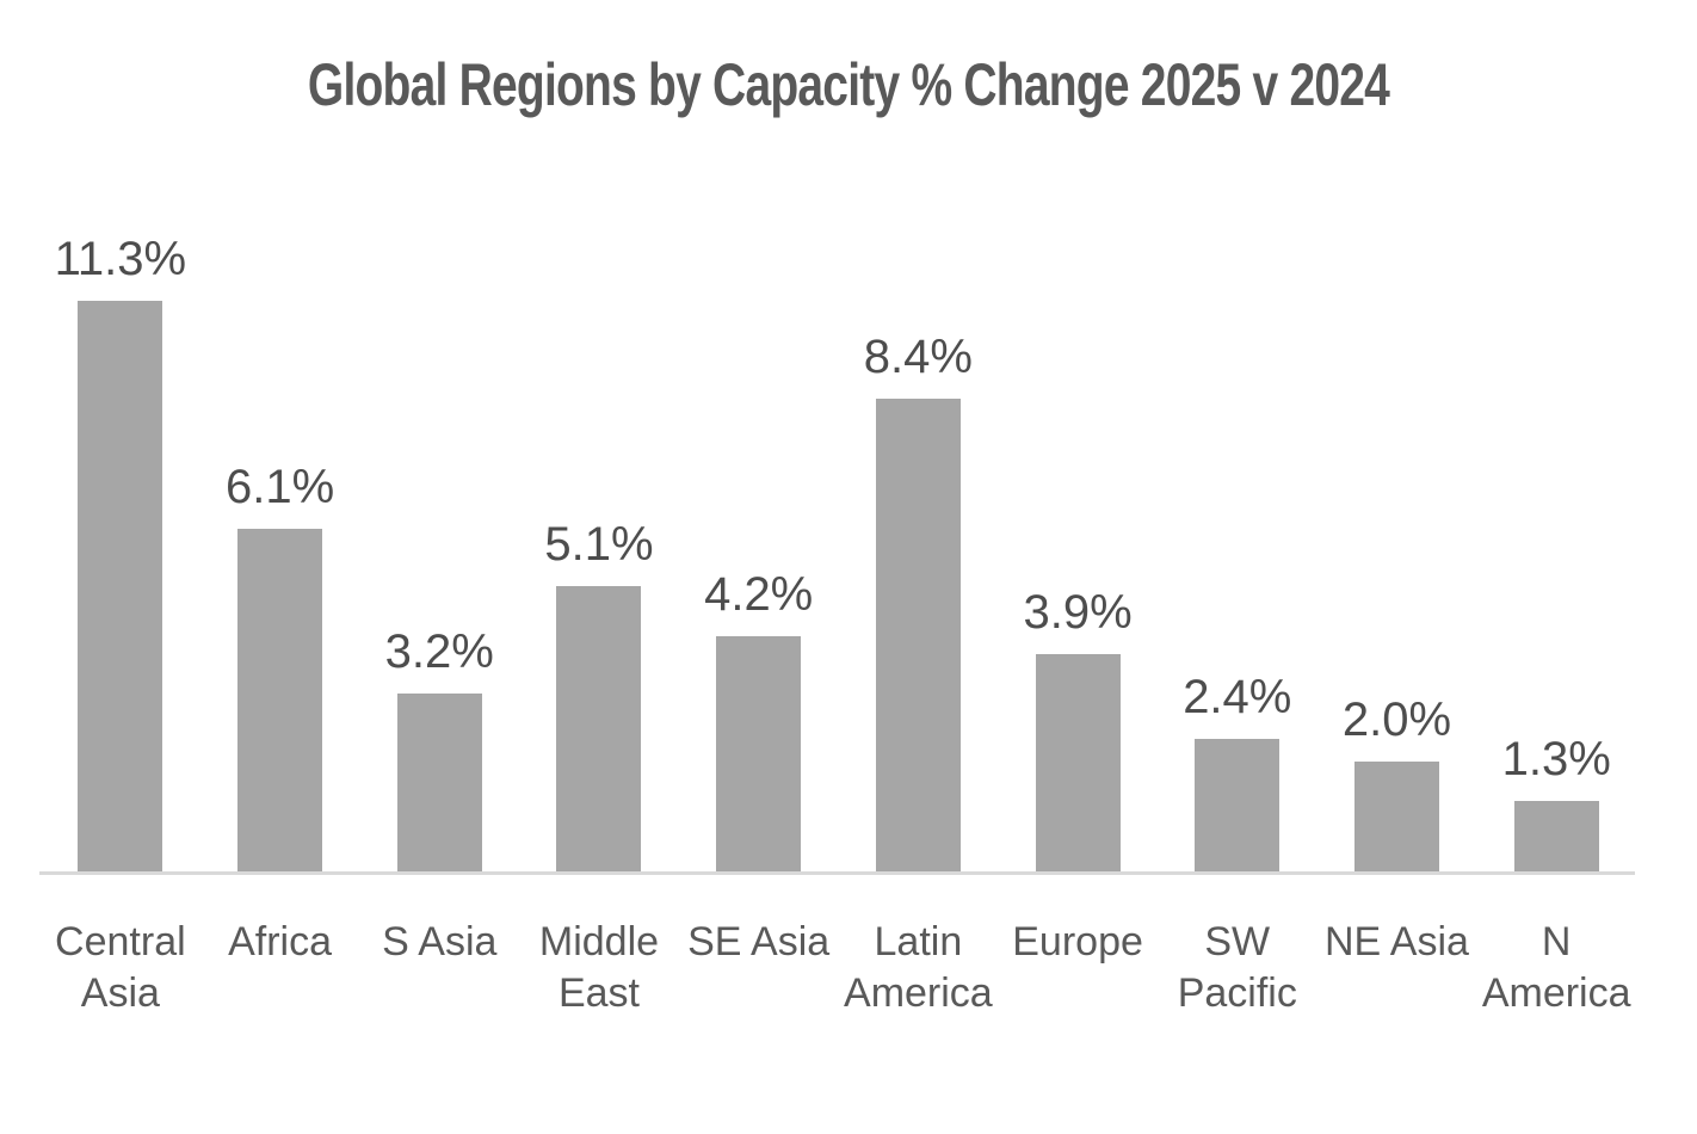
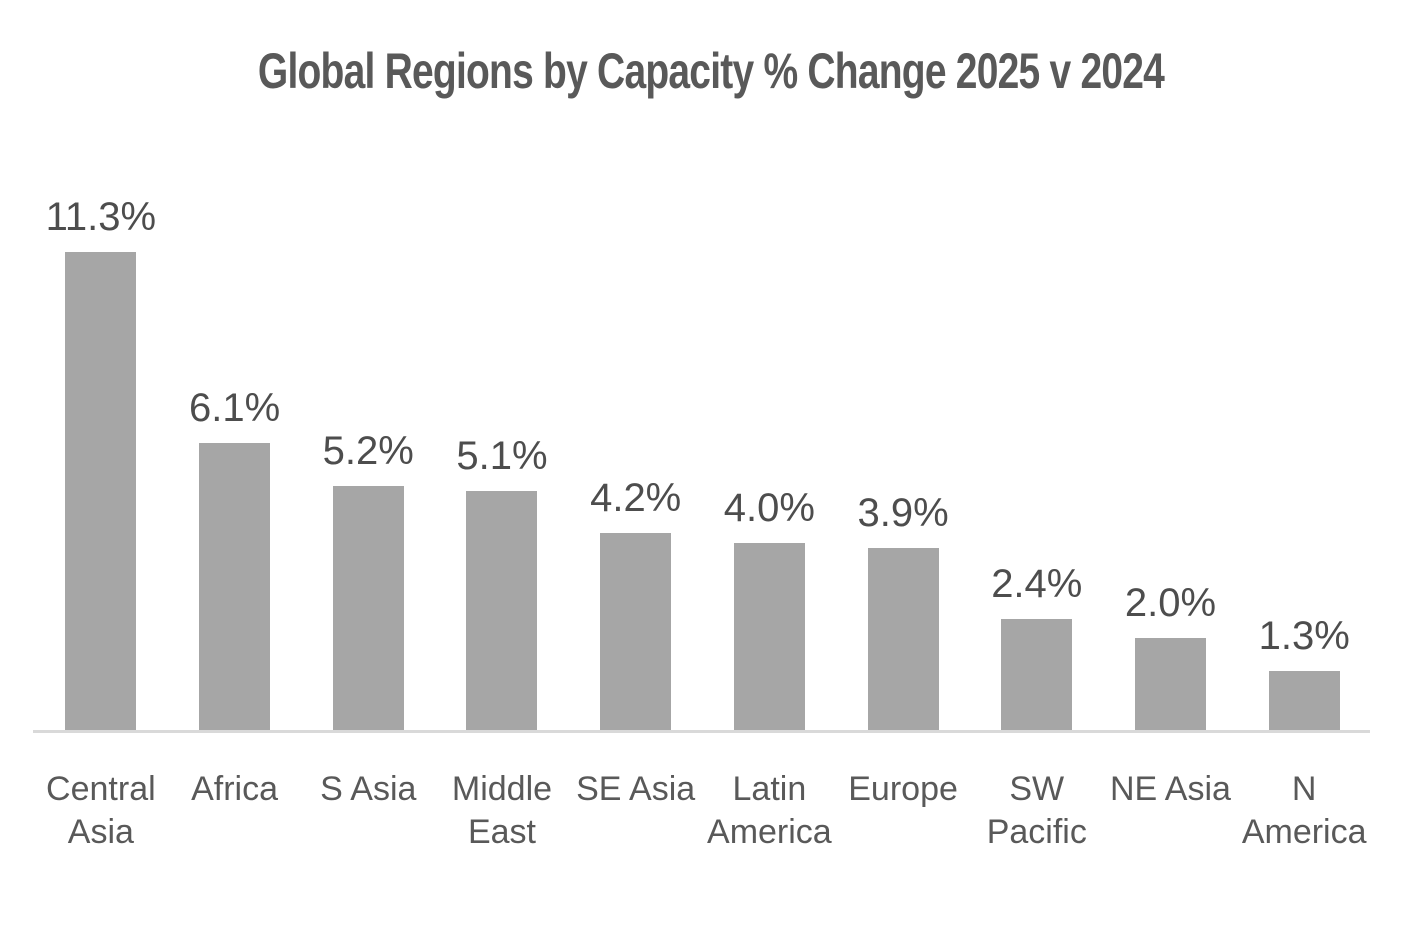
S Asia: 3.2% -> 5.2%
Latin America: 8.4% -> 4.0%
